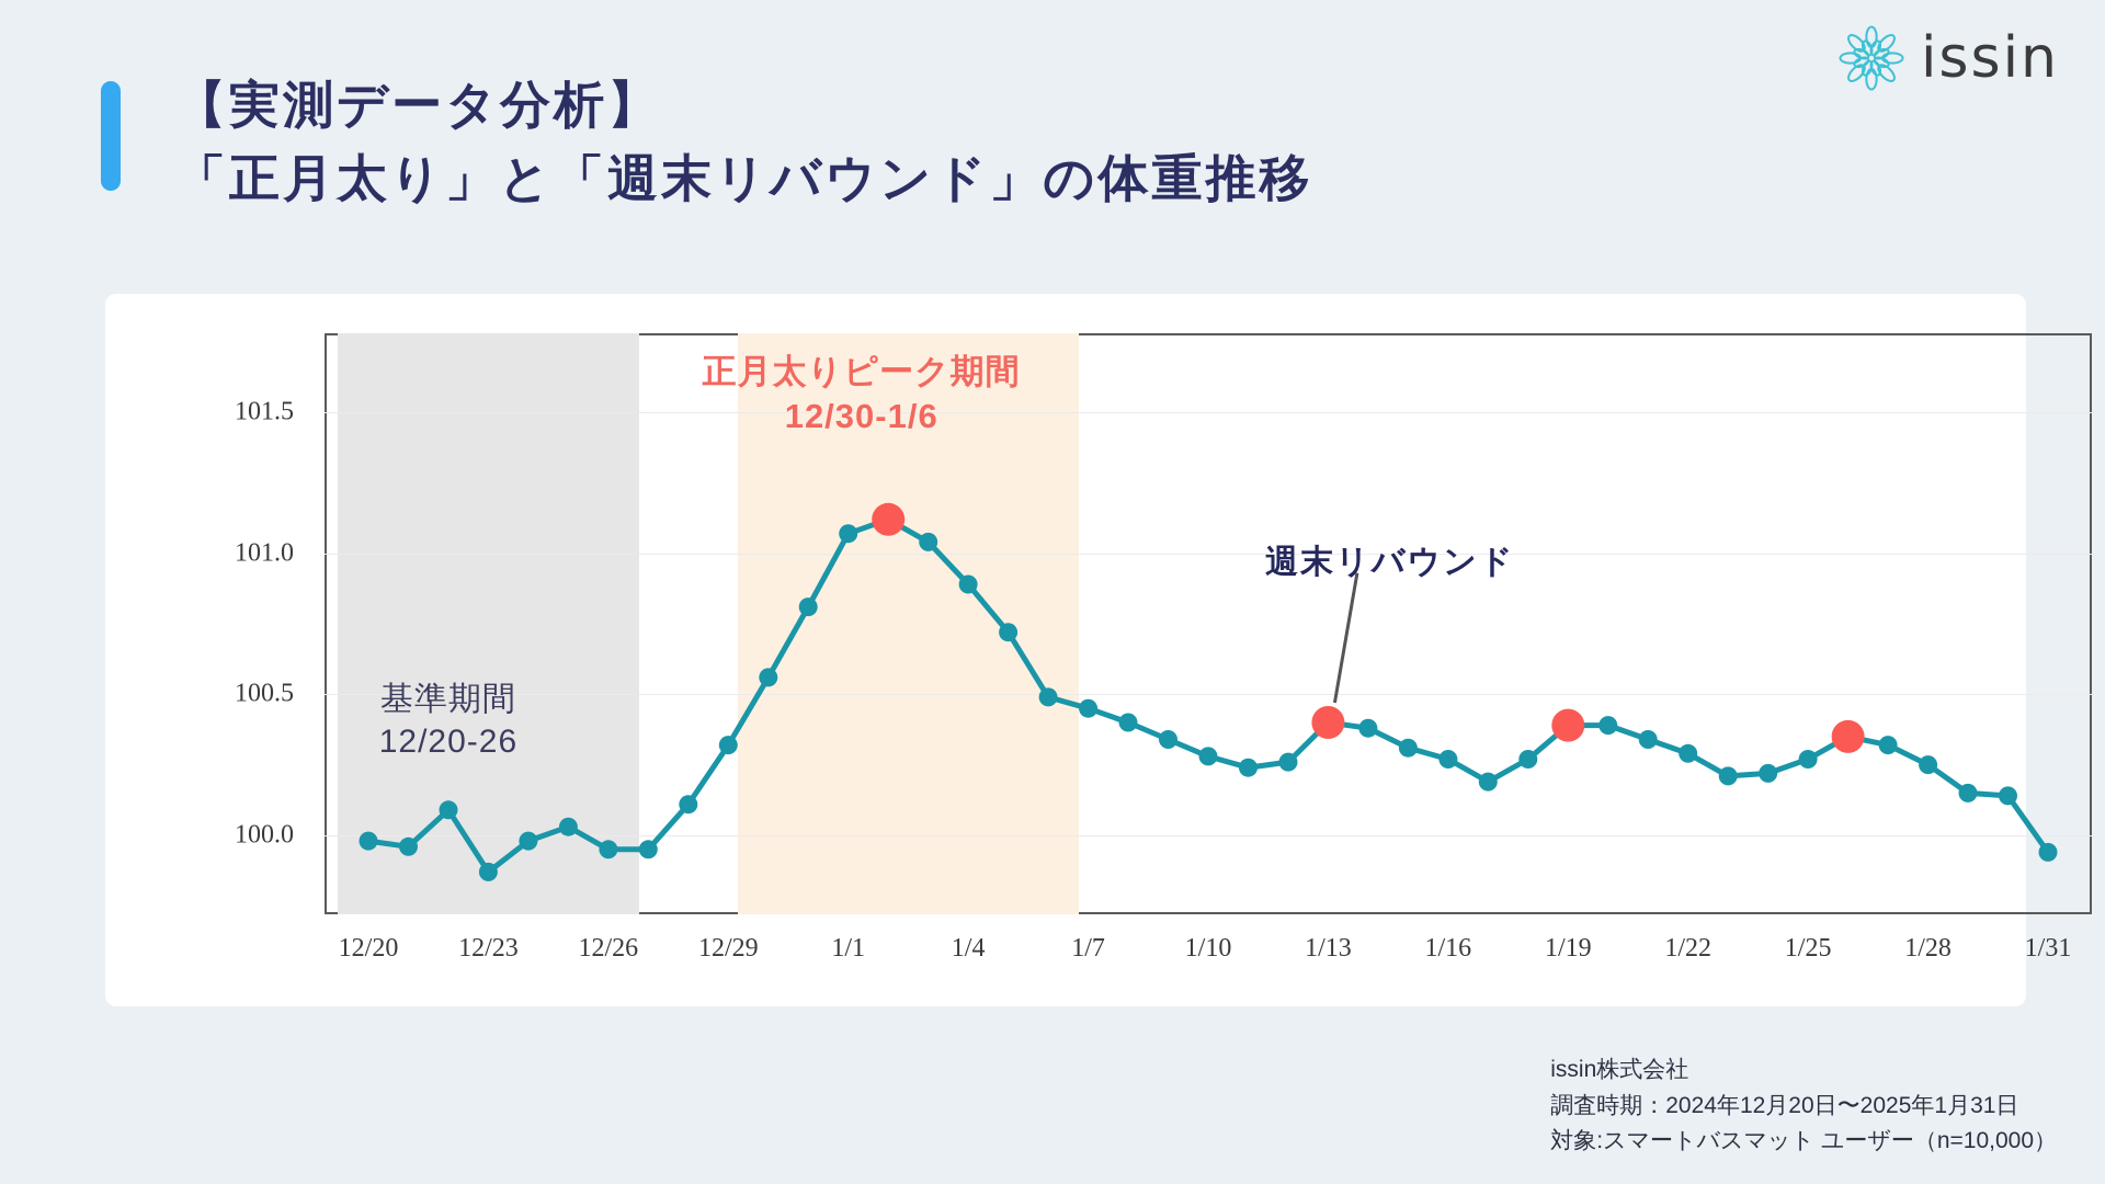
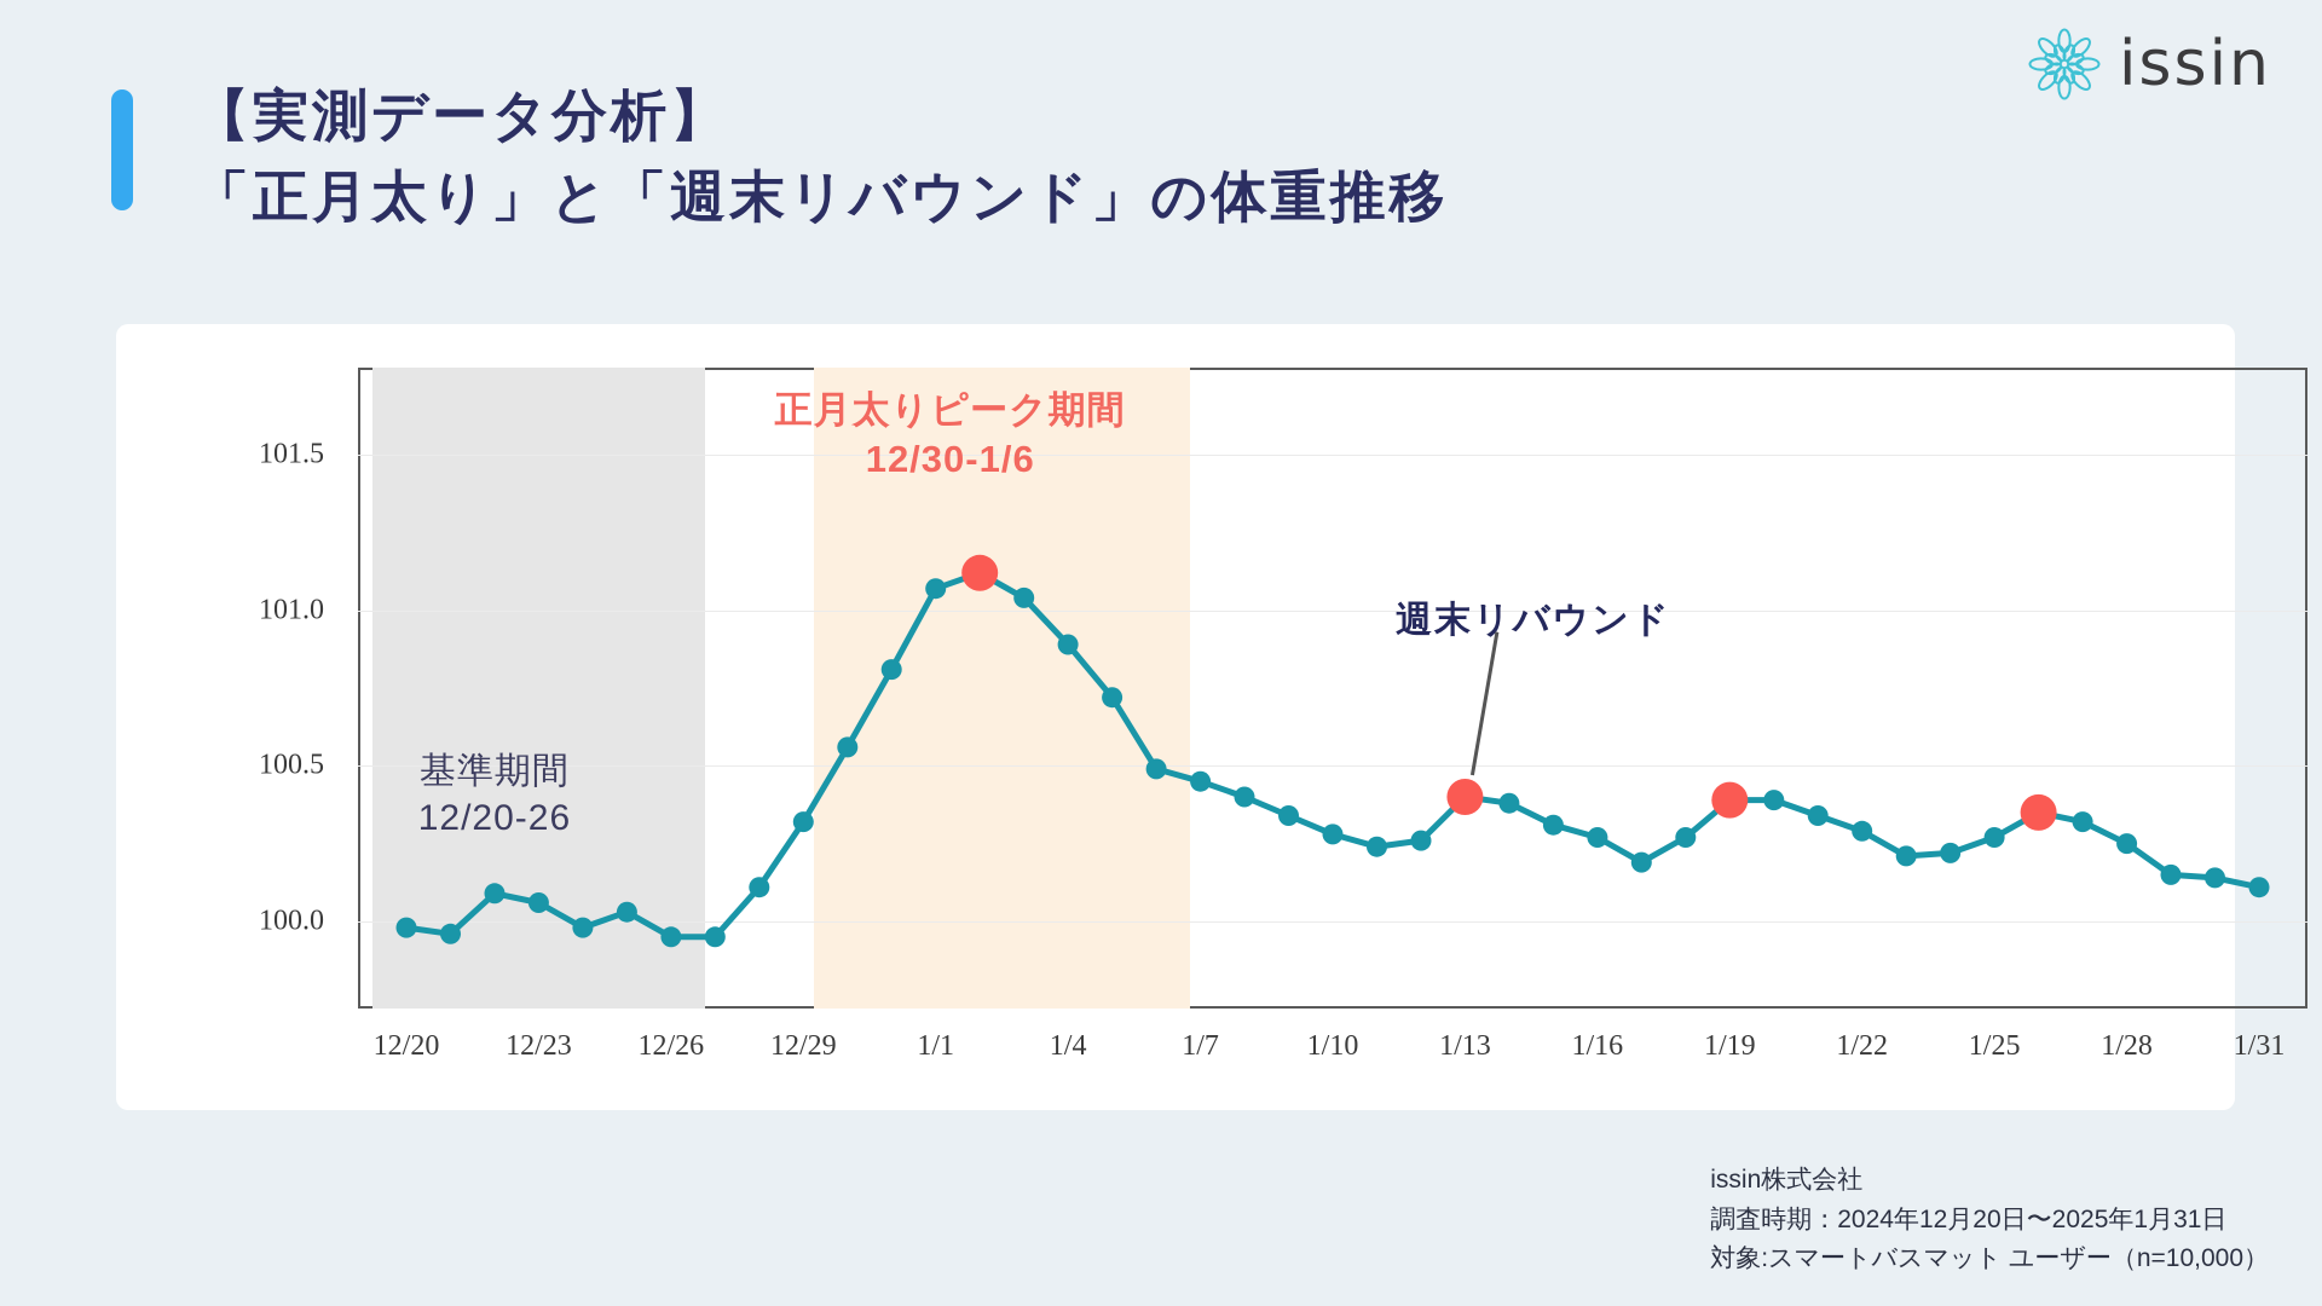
12/23: 99.87 -> 100.06
1/31: 99.94 -> 100.11
